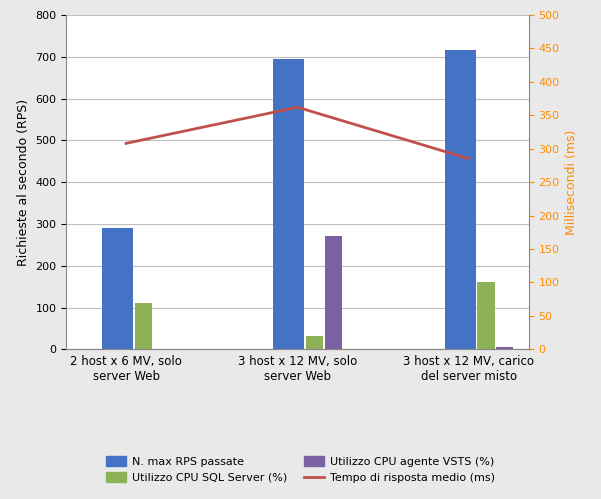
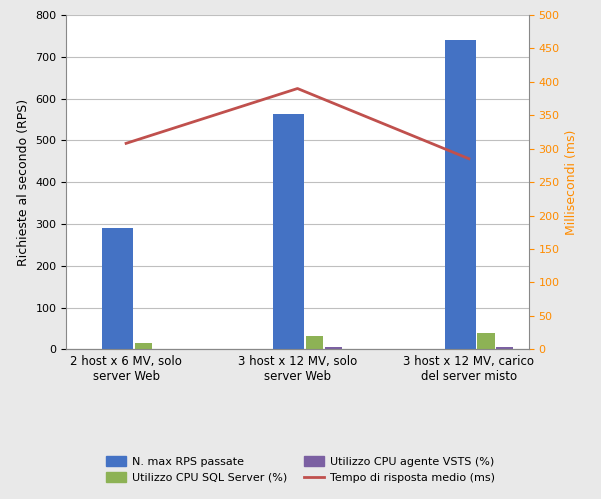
Utilizzo CPU SQL Server (%)/2 host x 6 MV, solo server Web: 110 -> 14
N. max RPS passate/3 host x 12 MV, solo server Web: 695 -> 564
Tempo di risposta medio (ms)/3 host x 12 MV, solo server Web: 362 -> 390
Utilizzo CPU agente VSTS (%)/3 host x 12 MV, solo server Web: 270 -> 6
N. max RPS passate/3 host x 12 MV, carico del server misto: 715 -> 740
Utilizzo CPU SQL Server (%)/3 host x 12 MV, carico del server misto: 160 -> 40
